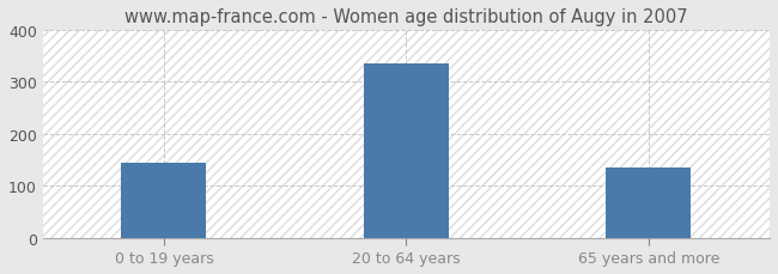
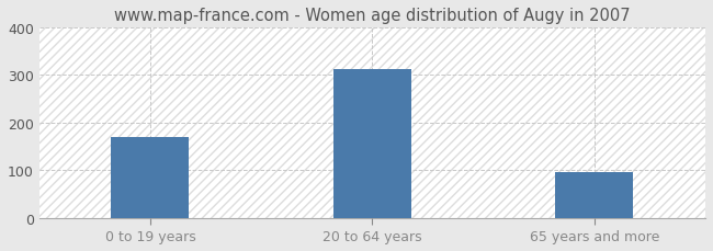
0 to 19 years: 145 -> 170
20 to 64 years: 335 -> 313
65 years and more: 135 -> 97
